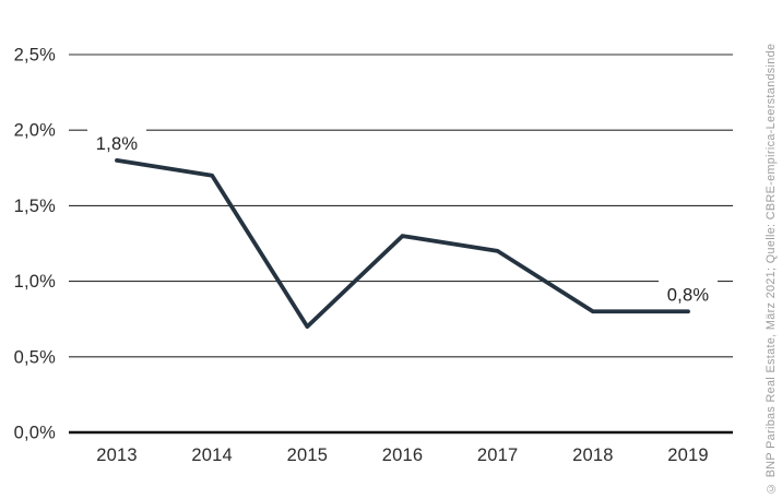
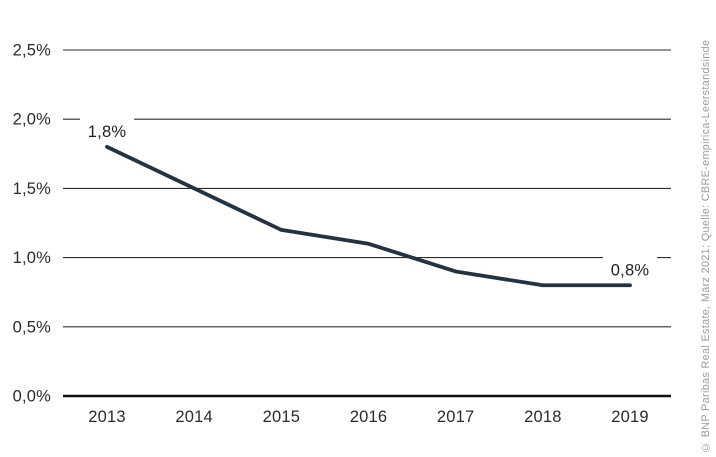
2014: 1,7% -> 1,5%
2015: 0,7% -> 1,2%
2016: 1,3% -> 1,1%
2017: 1,2% -> 0,9%
